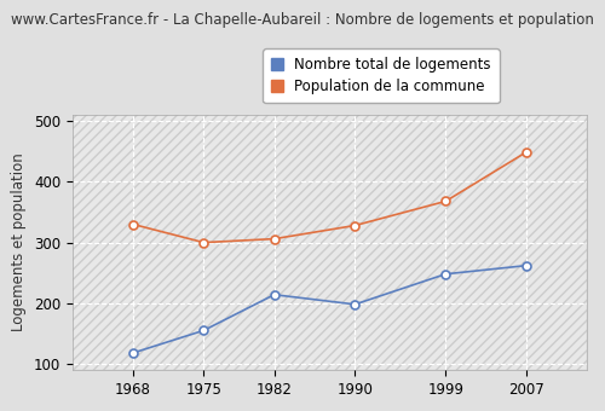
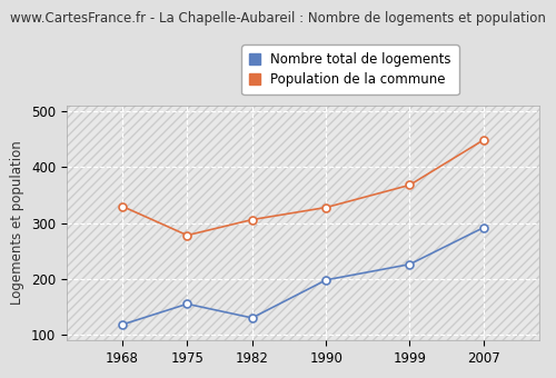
Population de la commune/1975: 300 -> 278
Nombre total de logements/1982: 214 -> 130
Nombre total de logements/1999: 248 -> 226
Nombre total de logements/2007: 262 -> 292
